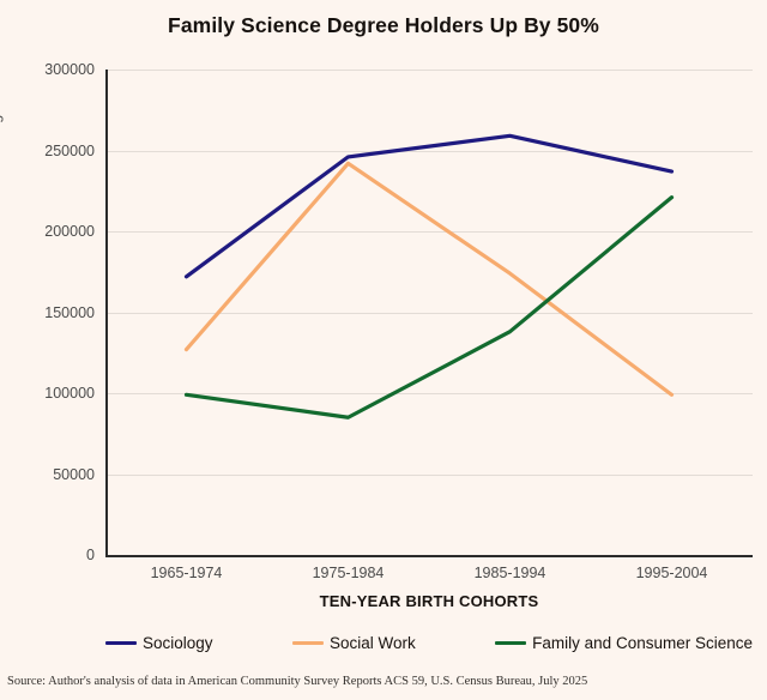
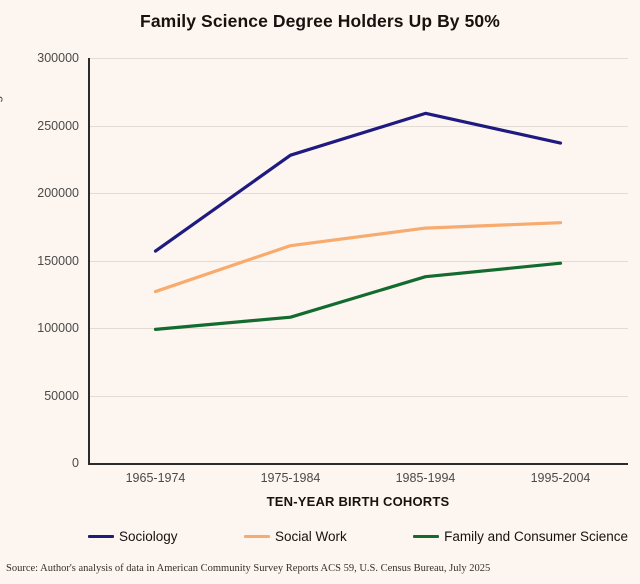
Sociology/1965-1974: 172000 -> 157000
Sociology/1975-1984: 246000 -> 228000
Social Work/1975-1984: 242000 -> 161000
Family and Consumer Science/1975-1984: 85000 -> 108000
Social Work/1995-2004: 99000 -> 178000
Family and Consumer Science/1995-2004: 221000 -> 148000
